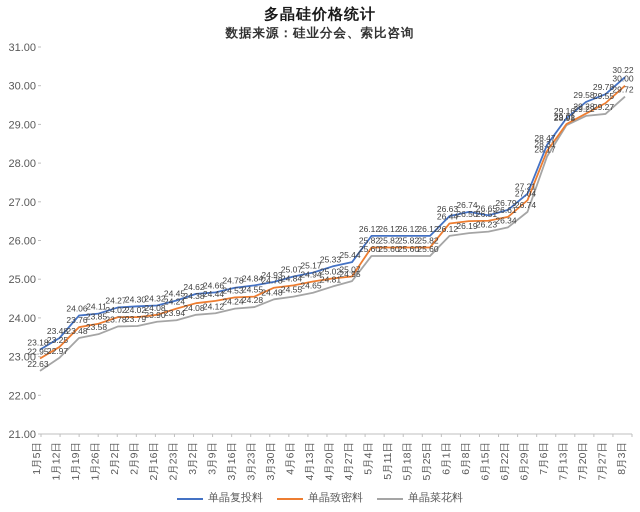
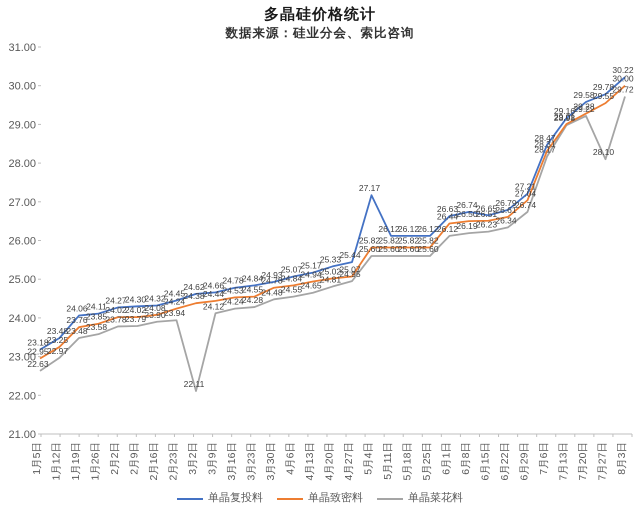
单晶菜花料/3月2日: 24.08 -> 22.11
单晶复投料/5月4日: 26.12 -> 27.17
单晶菜花料/7月27日: 29.27 -> 28.10
